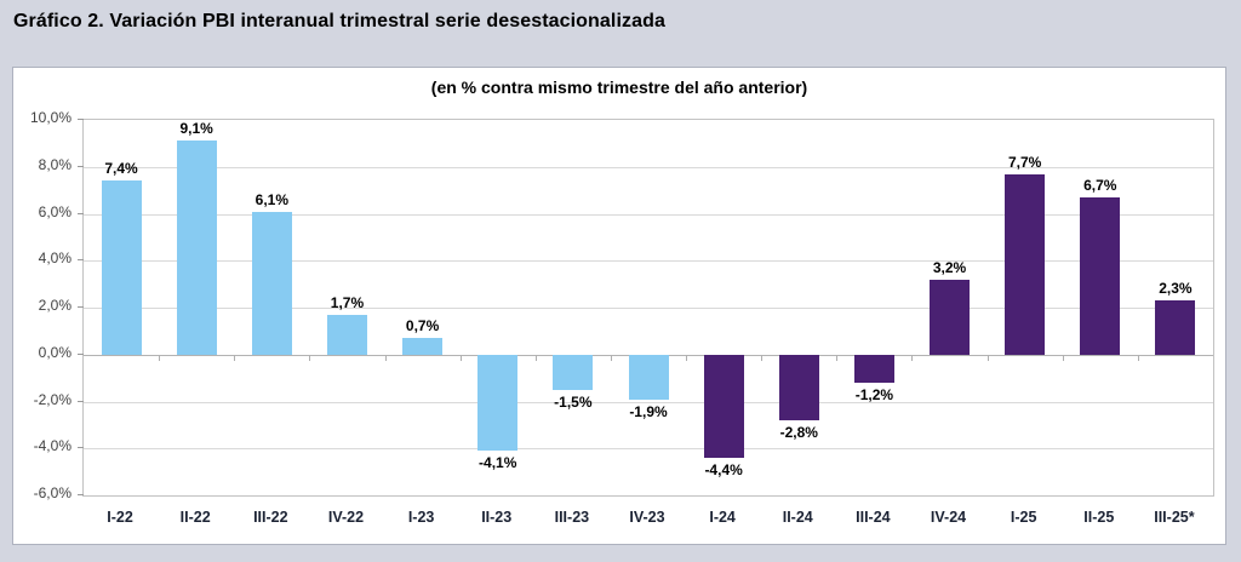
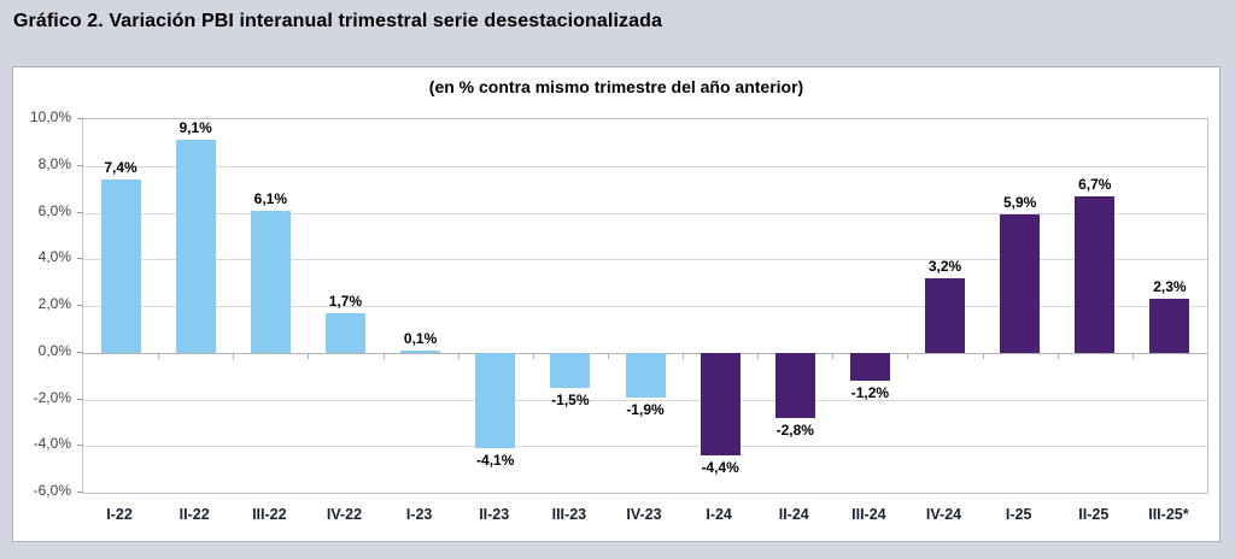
I-23: 0,7% -> 0,1%
I-25: 7,7% -> 5,9%
